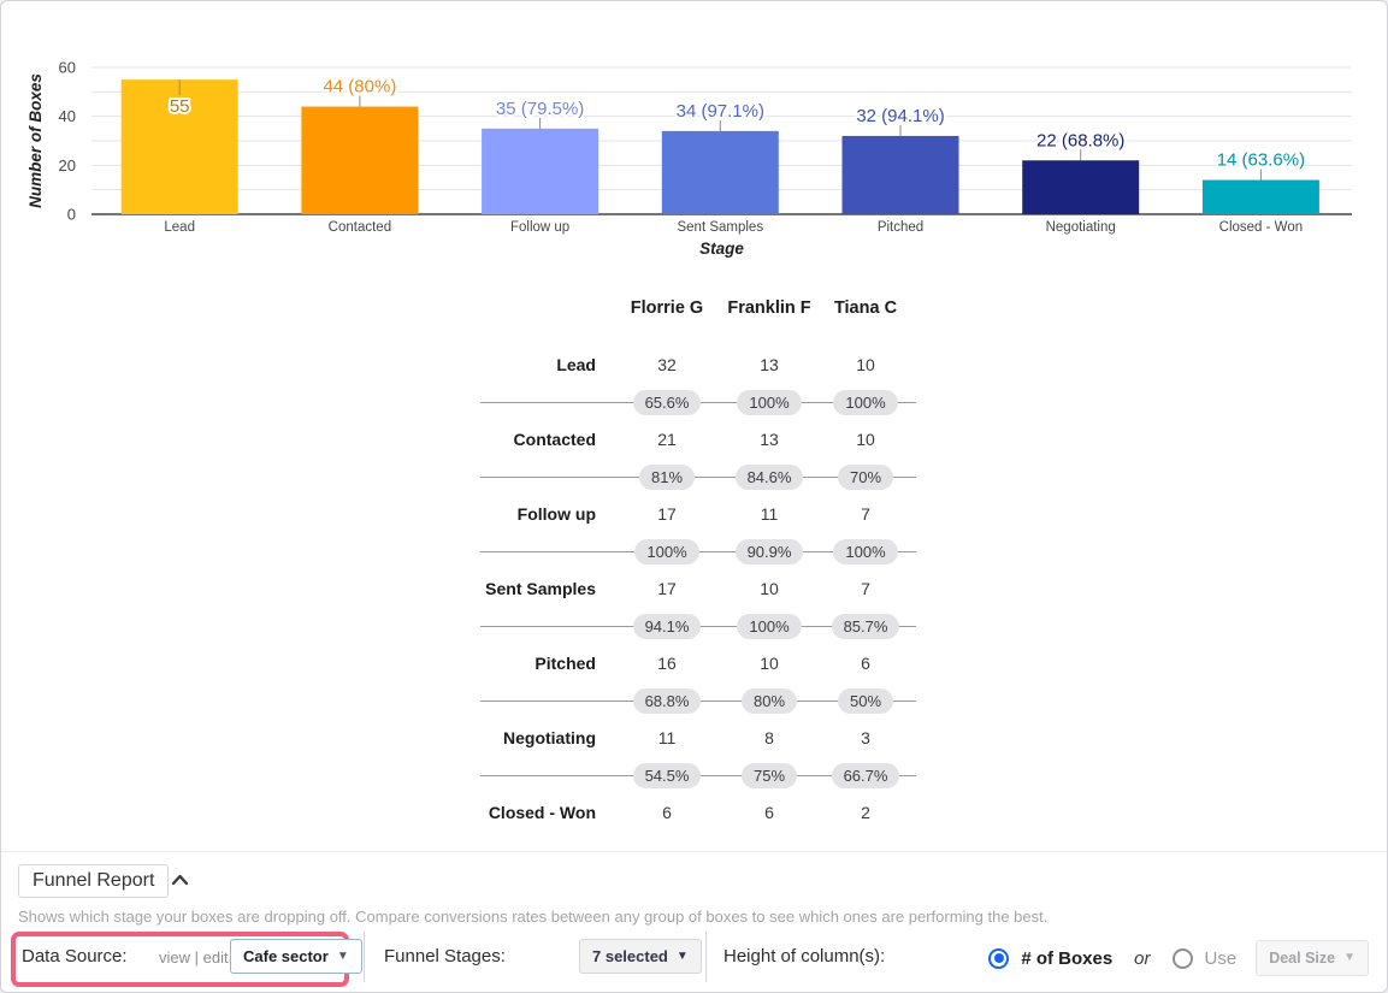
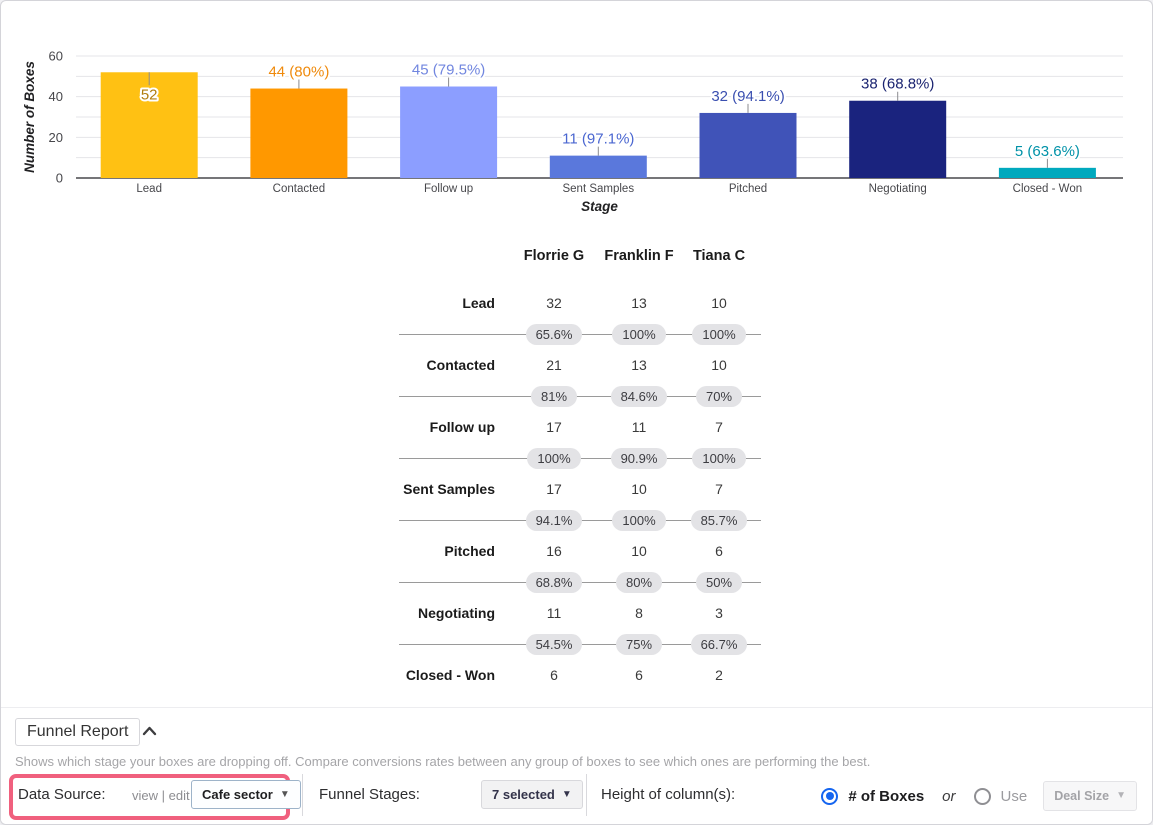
Lead: 55 -> 52
Follow up: 35 -> 45
Sent Samples: 34 -> 11
Negotiating: 22 -> 38
Closed - Won: 14 -> 5
